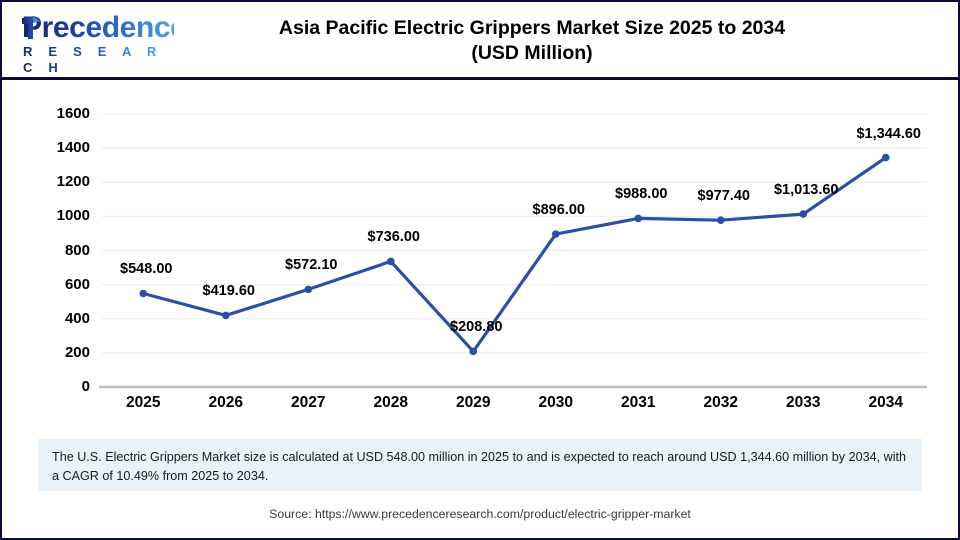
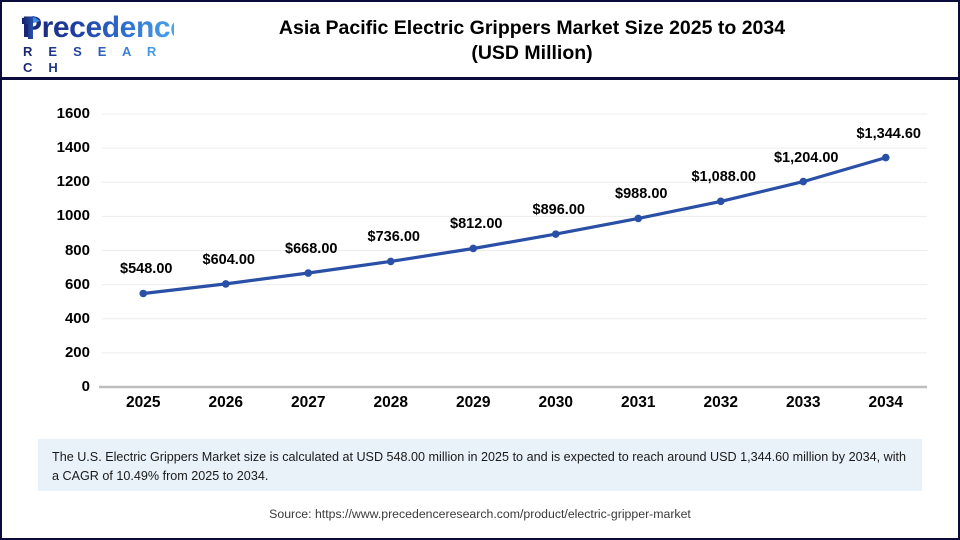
2026: $419.60 -> $604.00
2027: $572.10 -> $668.00
2029: $208.80 -> $812.00
2032: $977.40 -> $1,088.00
2033: $1,013.60 -> $1,204.00
